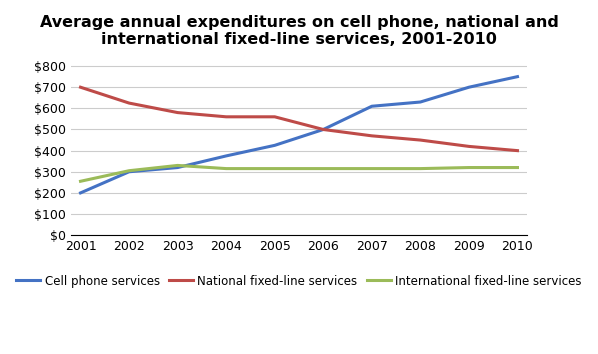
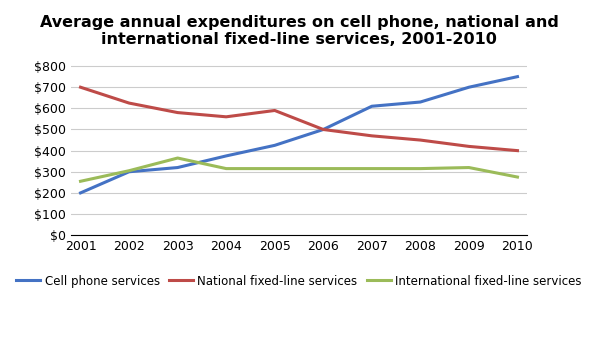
International fixed-line services/2003: $330 -> $365
National fixed-line services/2005: $560 -> $590
International fixed-line services/2010: $320 -> $275
